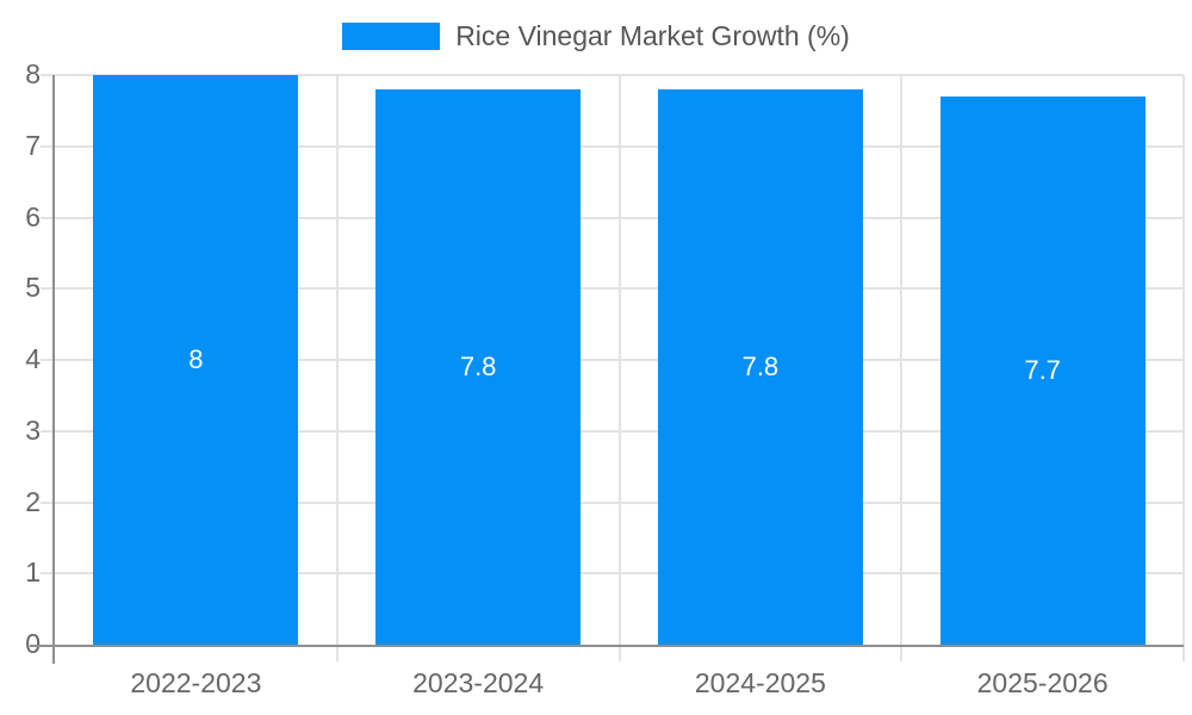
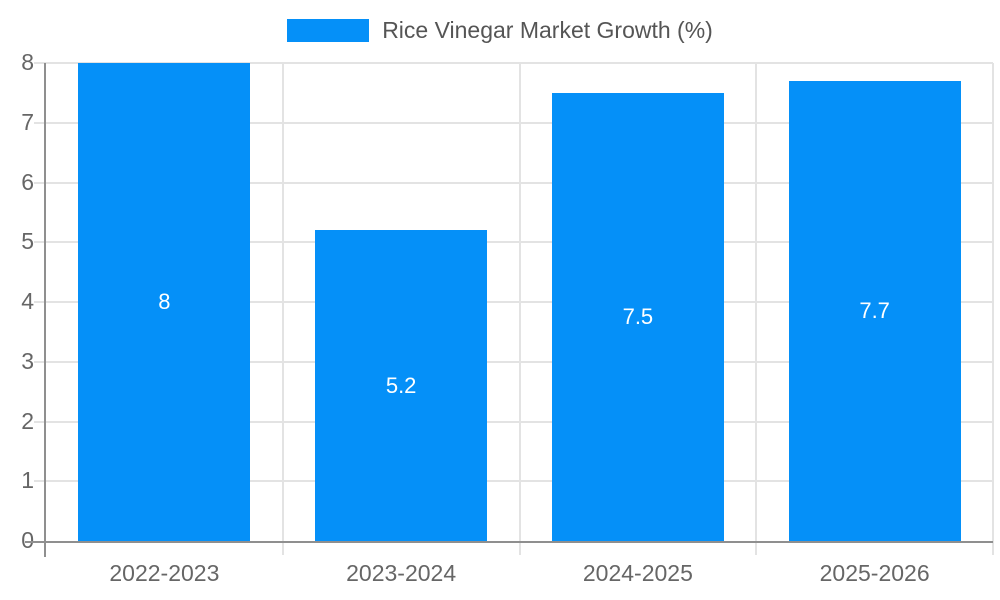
2023-2024: 7.8 -> 5.2
2024-2025: 7.8 -> 7.5
